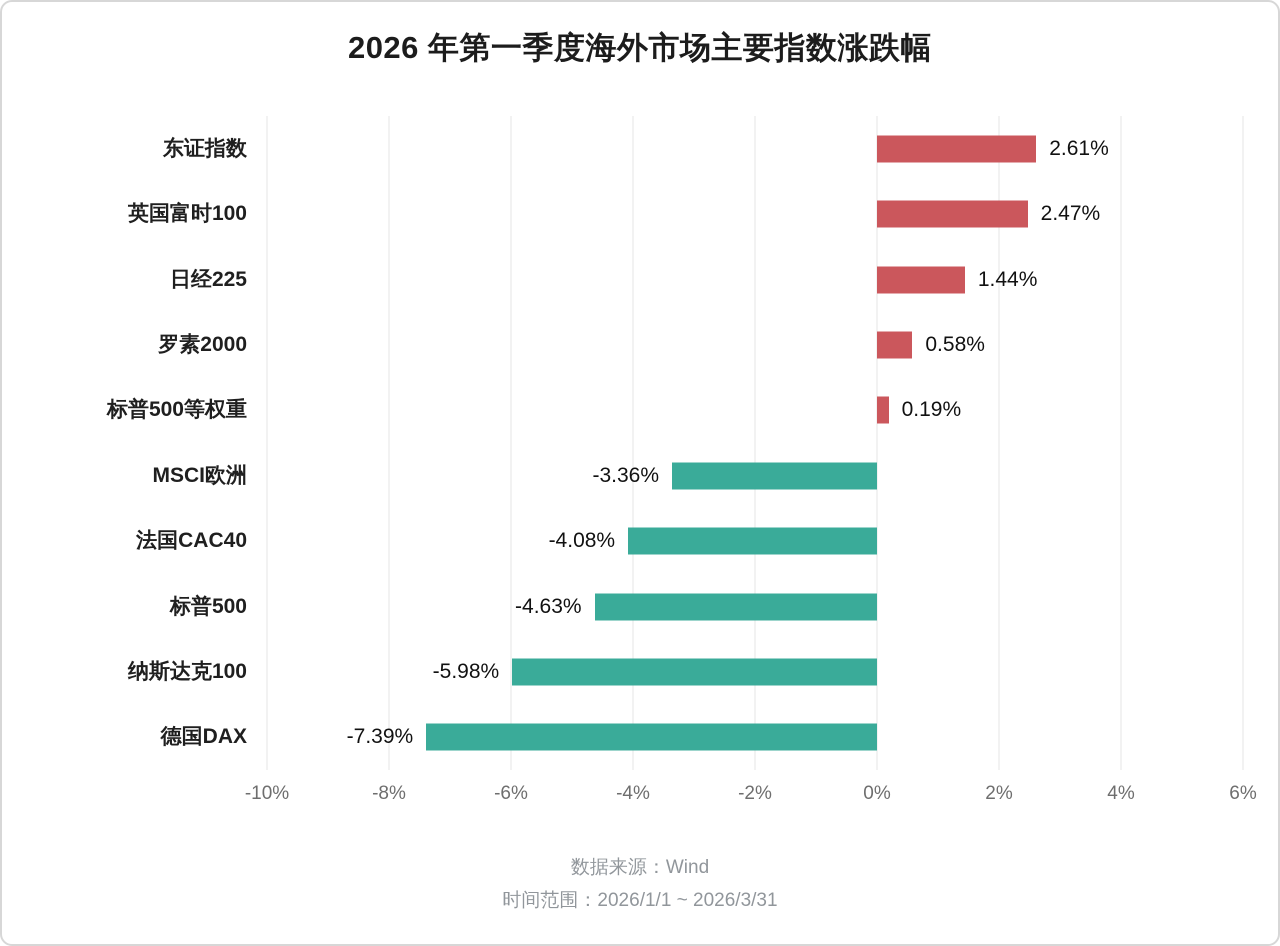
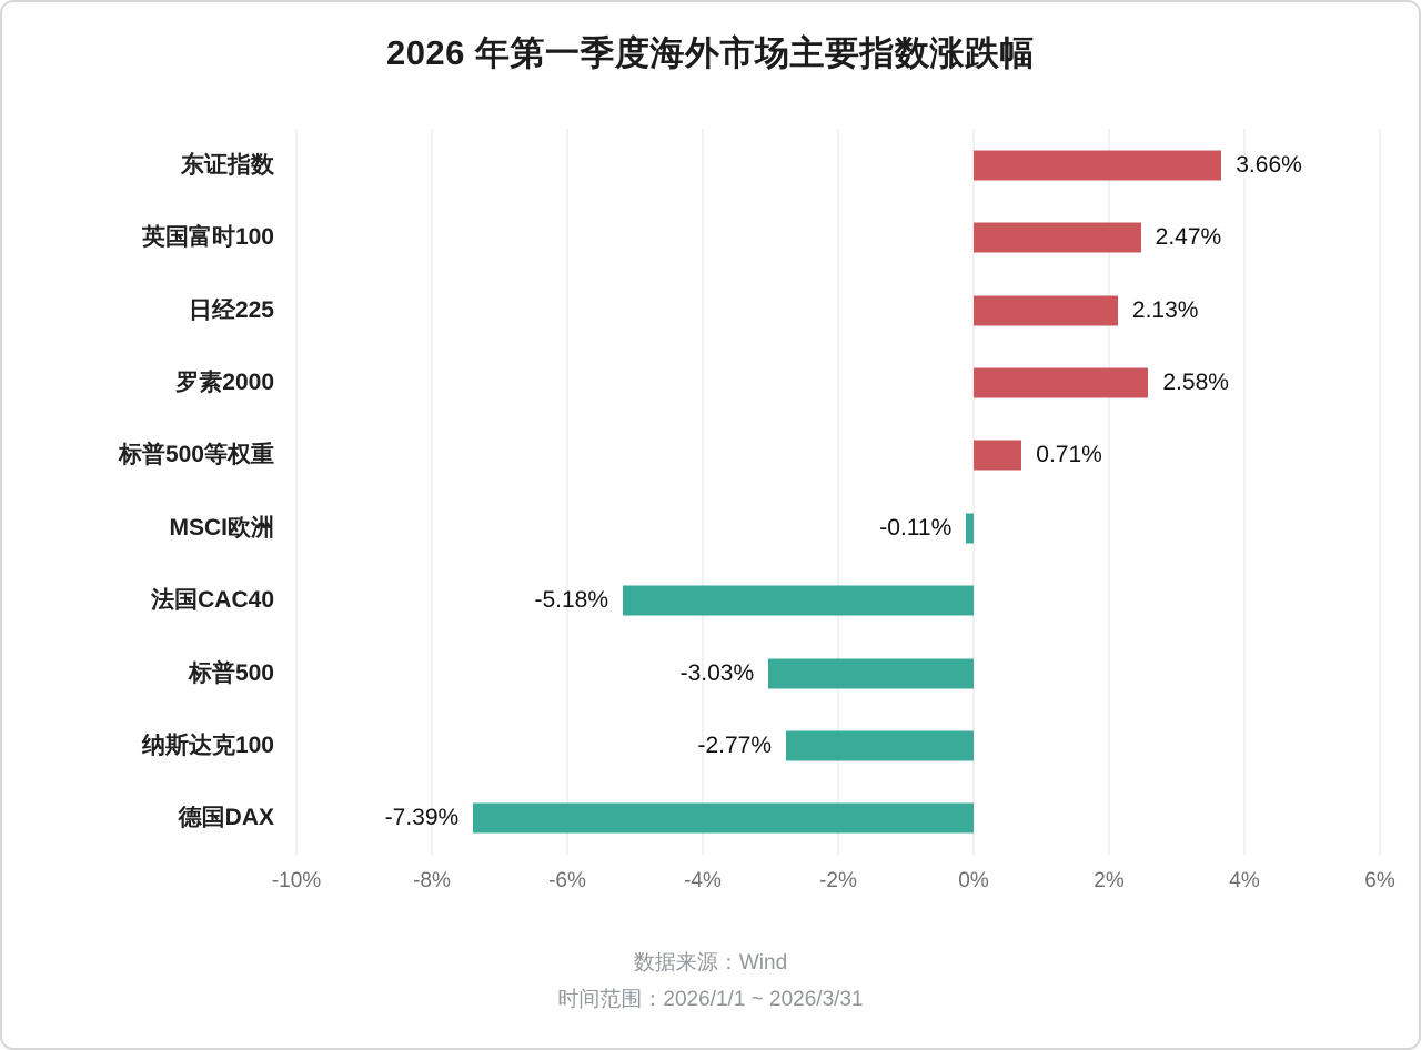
东证指数: 2.61% -> 3.66%
日经225: 1.44% -> 2.13%
罗素2000: 0.58% -> 2.58%
标普500等权重: 0.19% -> 0.71%
MSCI欧洲: -3.36% -> -0.11%
法国CAC40: -4.08% -> -5.18%
标普500: -4.63% -> -3.03%
纳斯达克100: -5.98% -> -2.77%
